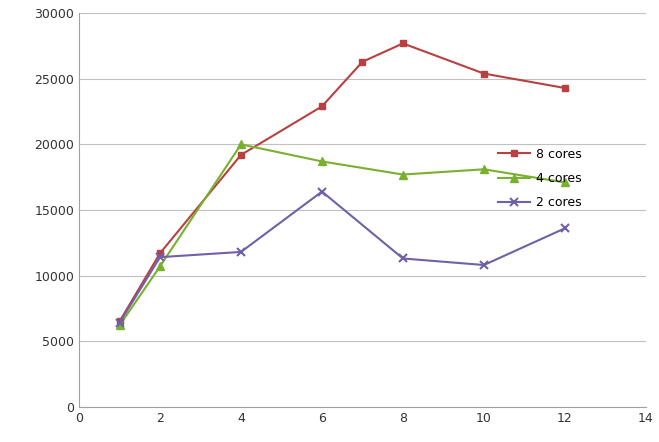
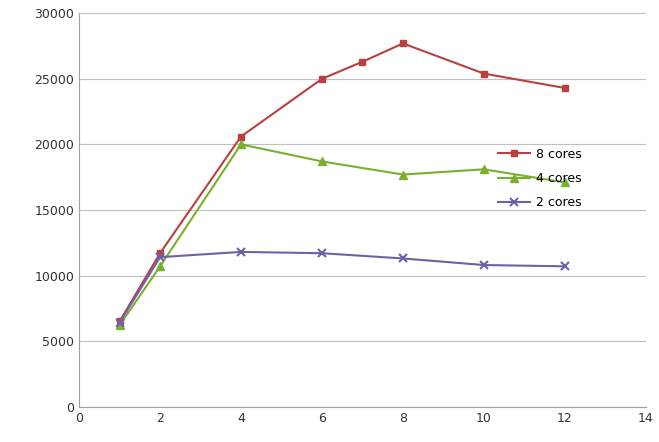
8 cores/4: 19200 -> 20600
8 cores/6: 22900 -> 25000
2 cores/6: 16400 -> 11700
2 cores/12: 13600 -> 10700
